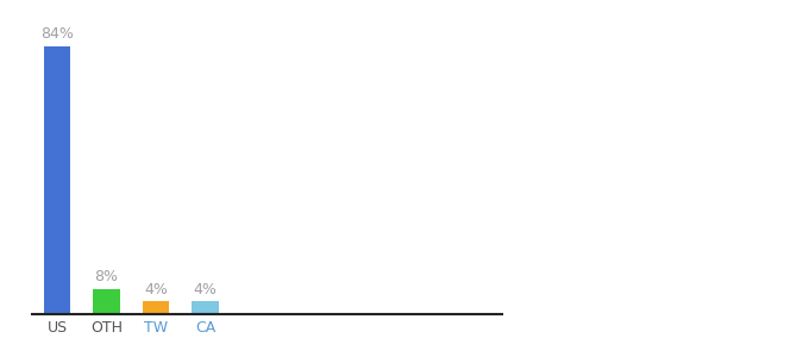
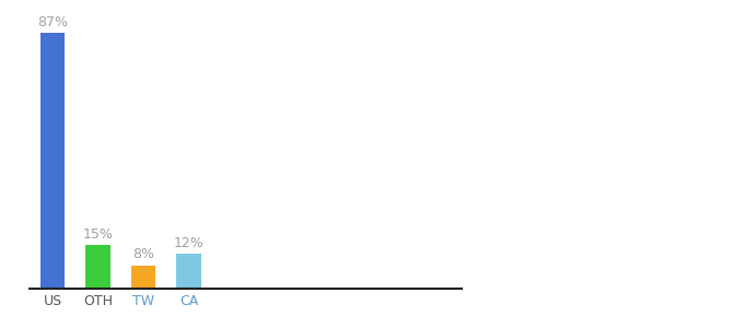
US: 84% -> 87%
OTH: 8% -> 15%
TW: 4% -> 8%
CA: 4% -> 12%
